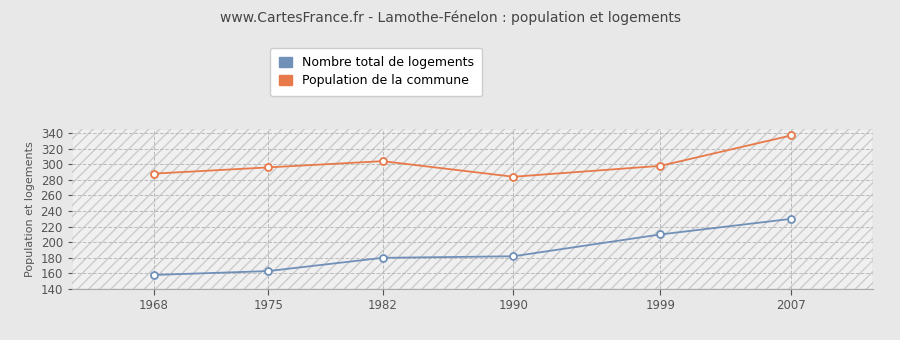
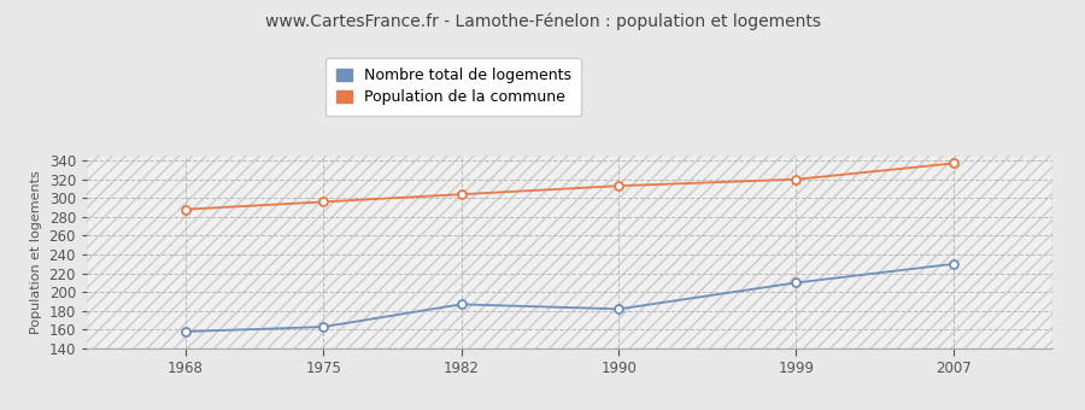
Nombre total de logements/1982: 180 -> 187
Population de la commune/1990: 284 -> 313
Population de la commune/1999: 298 -> 320
